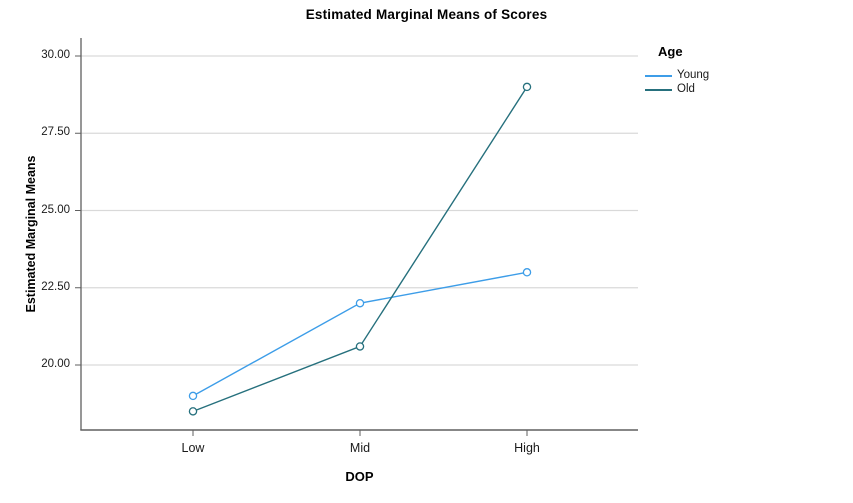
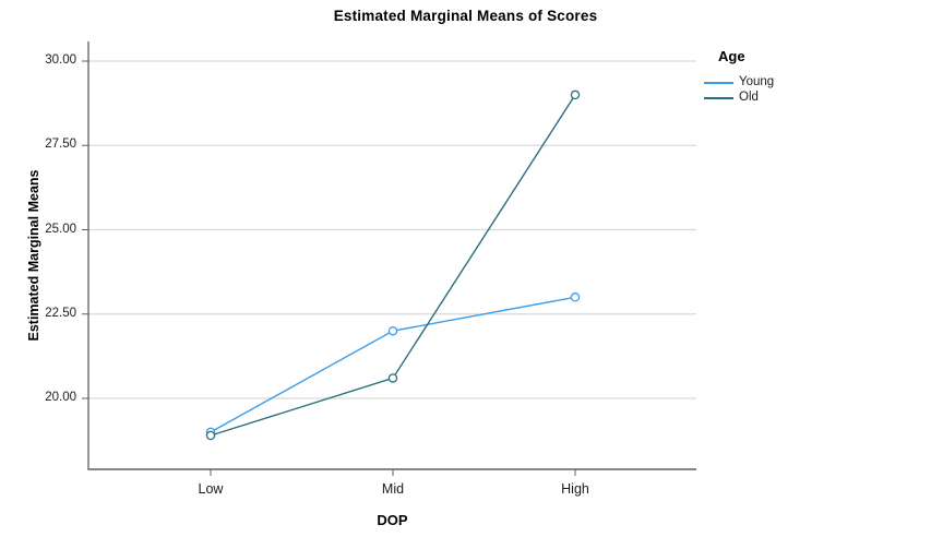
Old/Low: 18.5 -> 18.9
